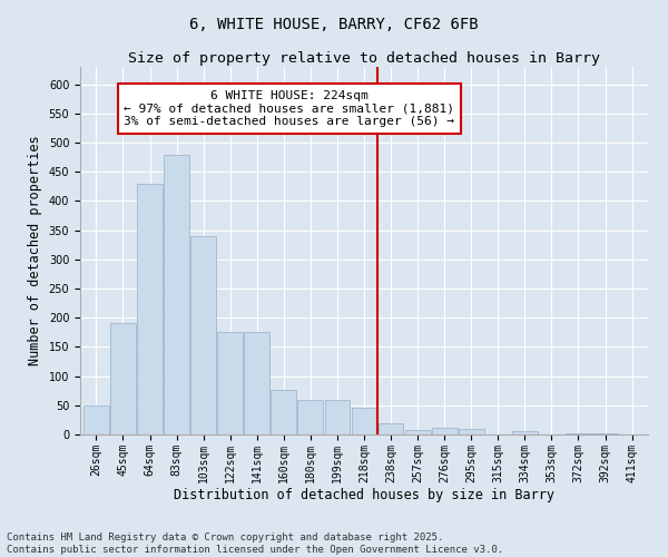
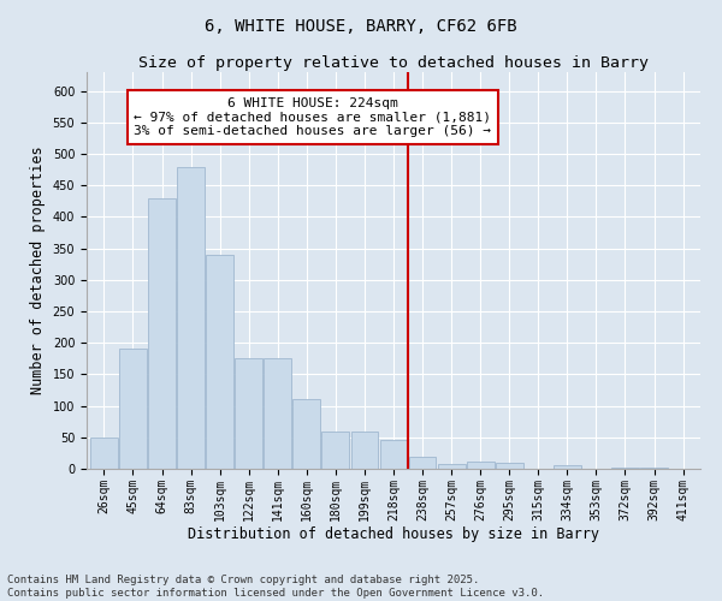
160sqm: 76 -> 110
